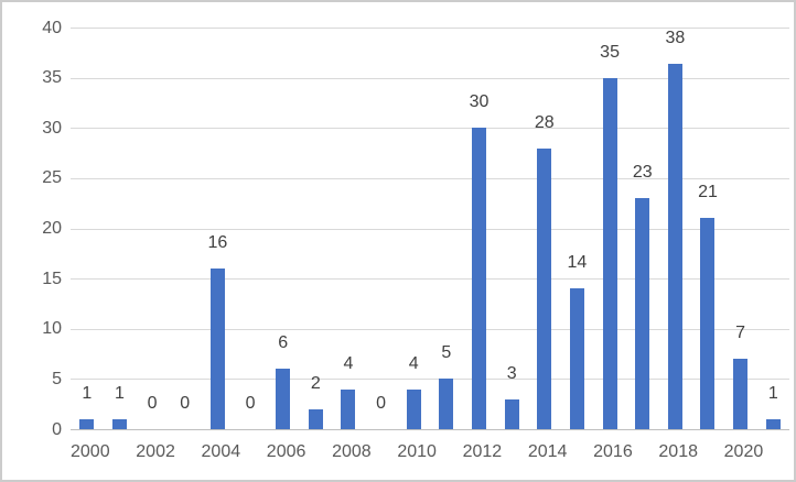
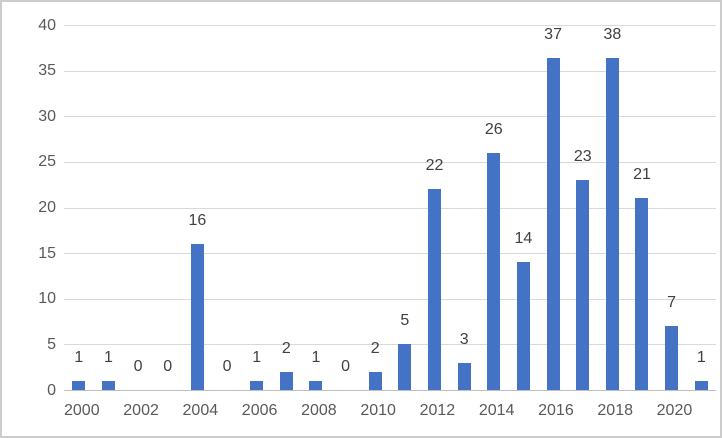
2006: 6 -> 1
2008: 4 -> 1
2010: 4 -> 2
2012: 30 -> 22
2014: 28 -> 26
2016: 35 -> 37
